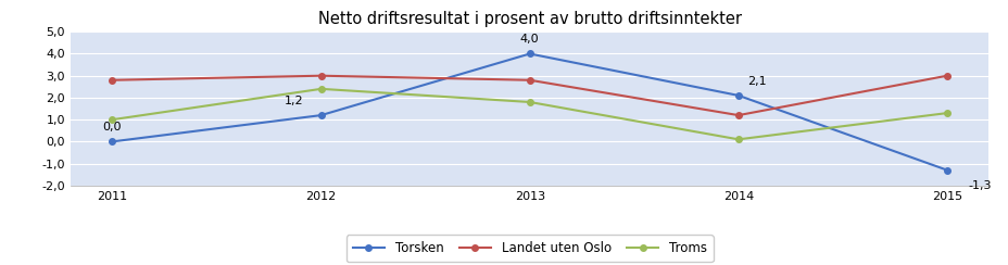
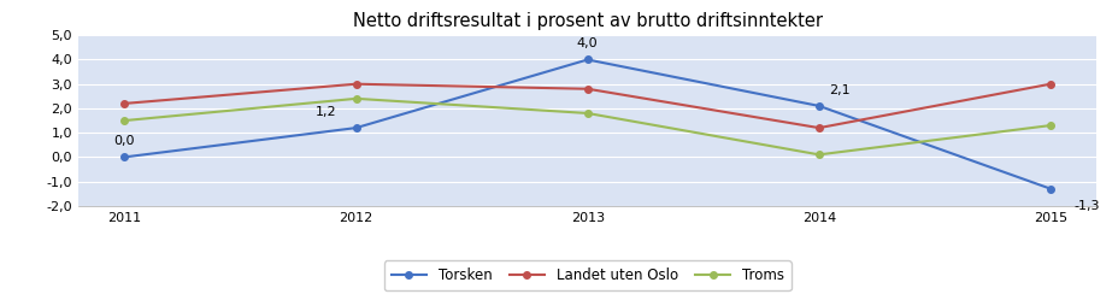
Landet uten Oslo/2011: 2,8 -> 2,2
Troms/2011: 1,0 -> 1,5
